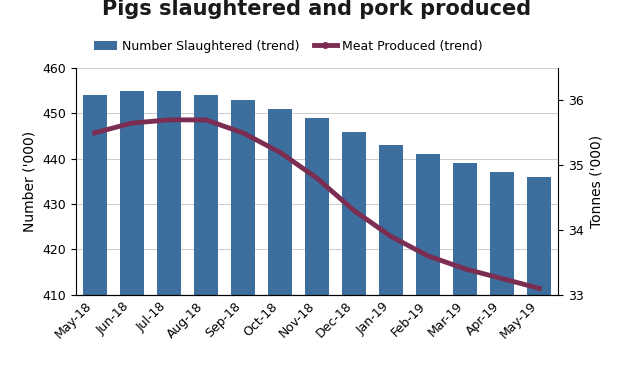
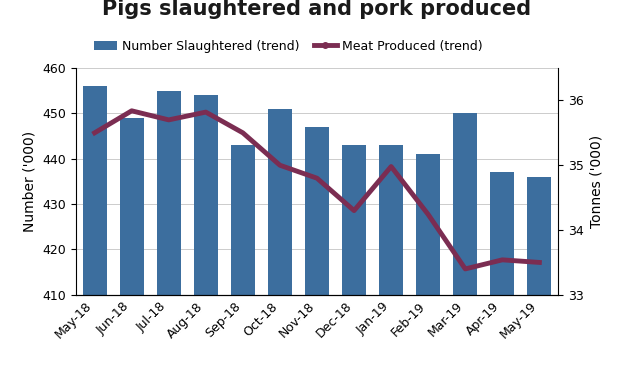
Number Slaughtered (trend)/May-18: 454 -> 456
Number Slaughtered (trend)/Jun-18: 455 -> 449
Meat Produced (trend)/Jun-18: 35.65 -> 35.84
Meat Produced (trend)/Aug-18: 35.70 -> 35.82
Number Slaughtered (trend)/Sep-18: 453 -> 443
Meat Produced (trend)/Oct-18: 35.20 -> 35.00
Number Slaughtered (trend)/Nov-18: 449 -> 447
Number Slaughtered (trend)/Dec-18: 446 -> 443
Meat Produced (trend)/Jan-19: 33.90 -> 34.98
Meat Produced (trend)/Feb-19: 33.60 -> 34.24
Number Slaughtered (trend)/Mar-19: 439 -> 450
Meat Produced (trend)/Apr-19: 33.25 -> 33.54
Meat Produced (trend)/May-19: 33.10 -> 33.50
